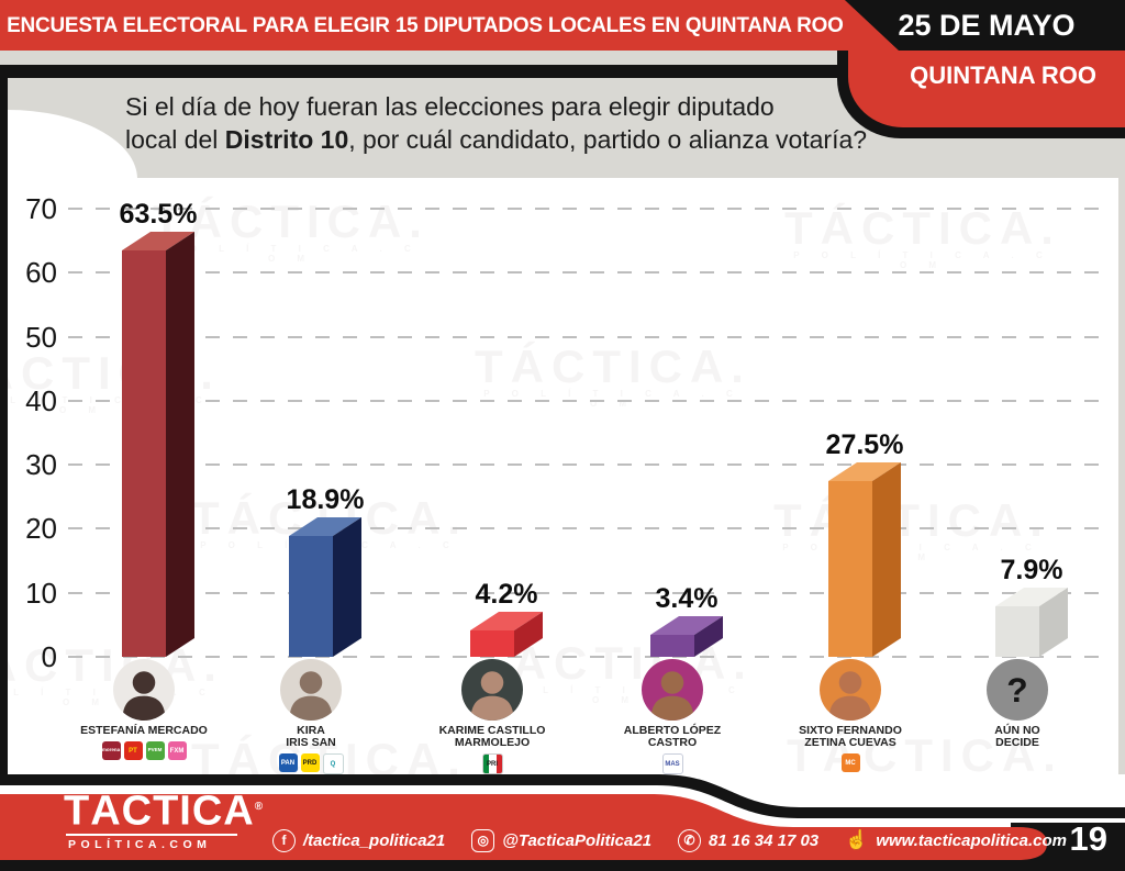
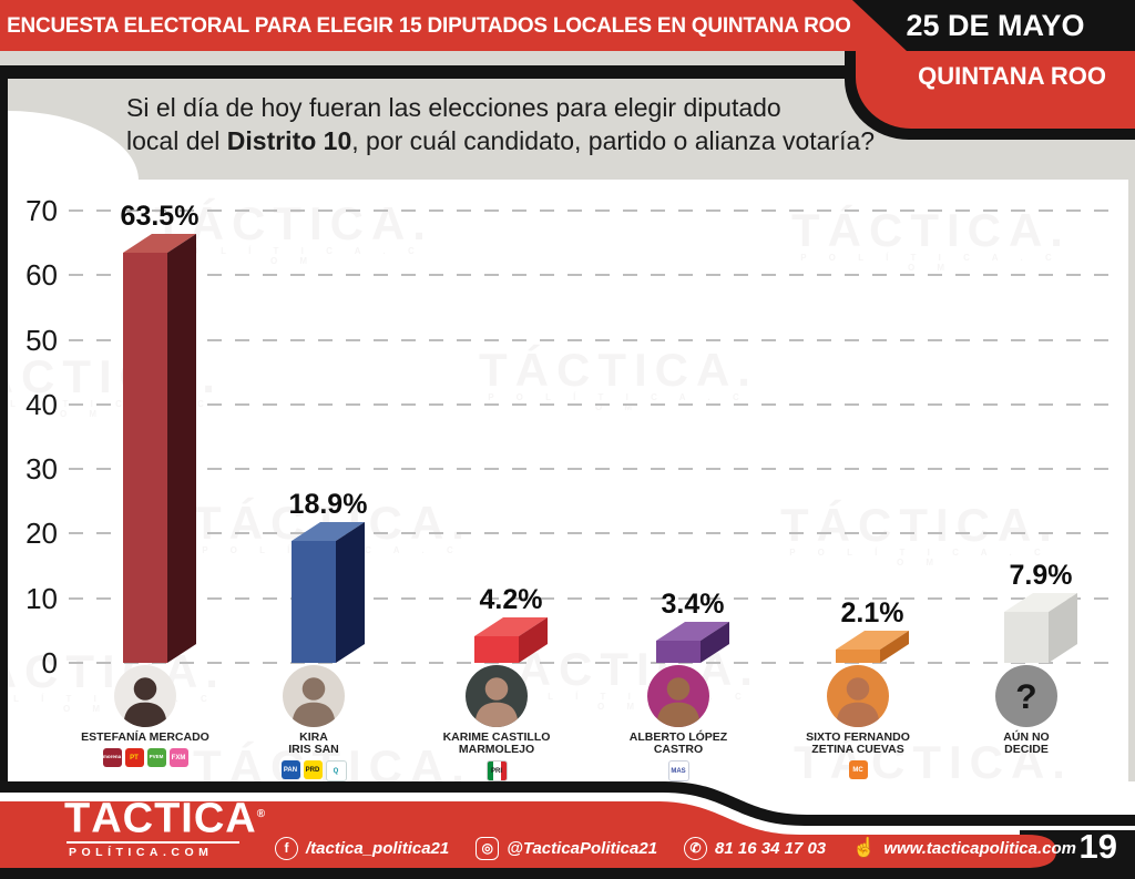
SIXTO FERNANDO ZETINA CUEVAS: 27.5% -> 2.1%
